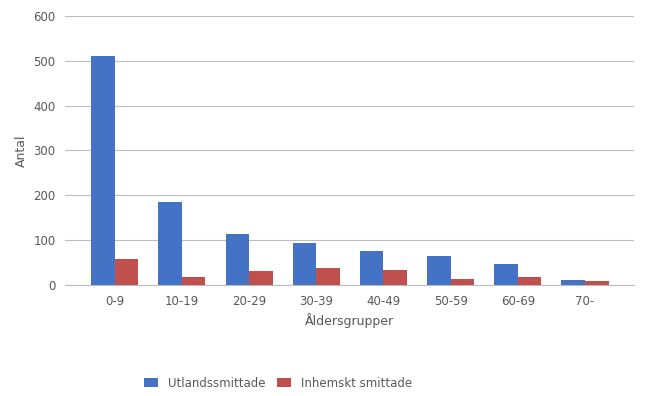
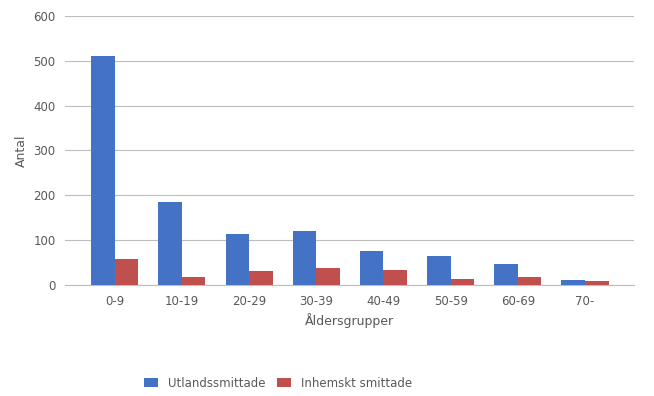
Utlandssmittade/30-39: 93 -> 120
